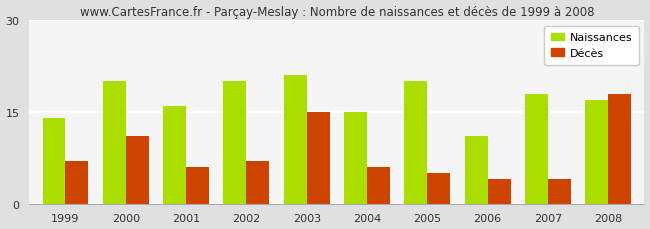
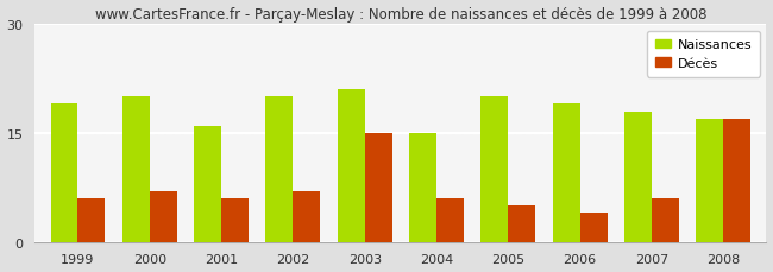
Naissances/1999: 14 -> 19
Décès/1999: 7 -> 6
Décès/2000: 11 -> 7
Naissances/2006: 11 -> 19
Décès/2007: 4 -> 6
Décès/2008: 18 -> 17
